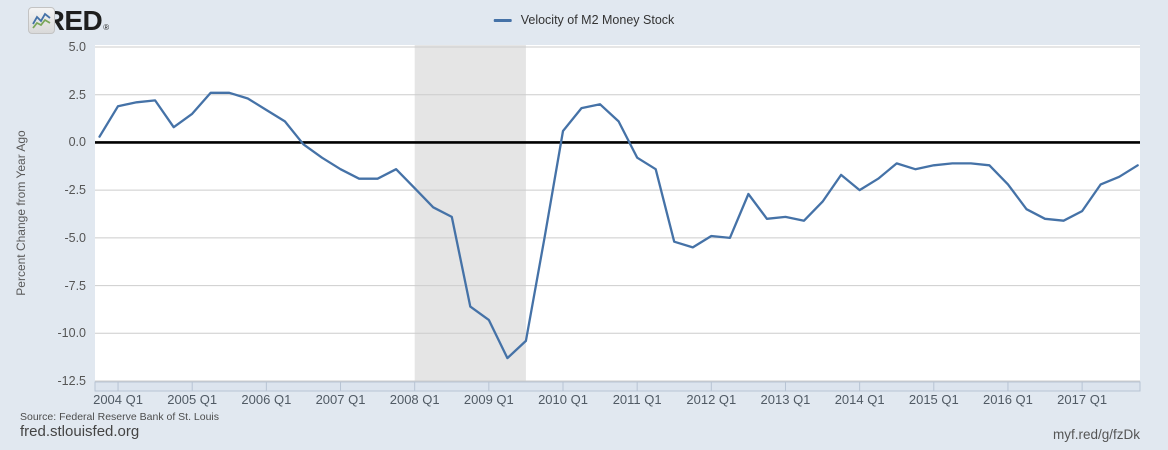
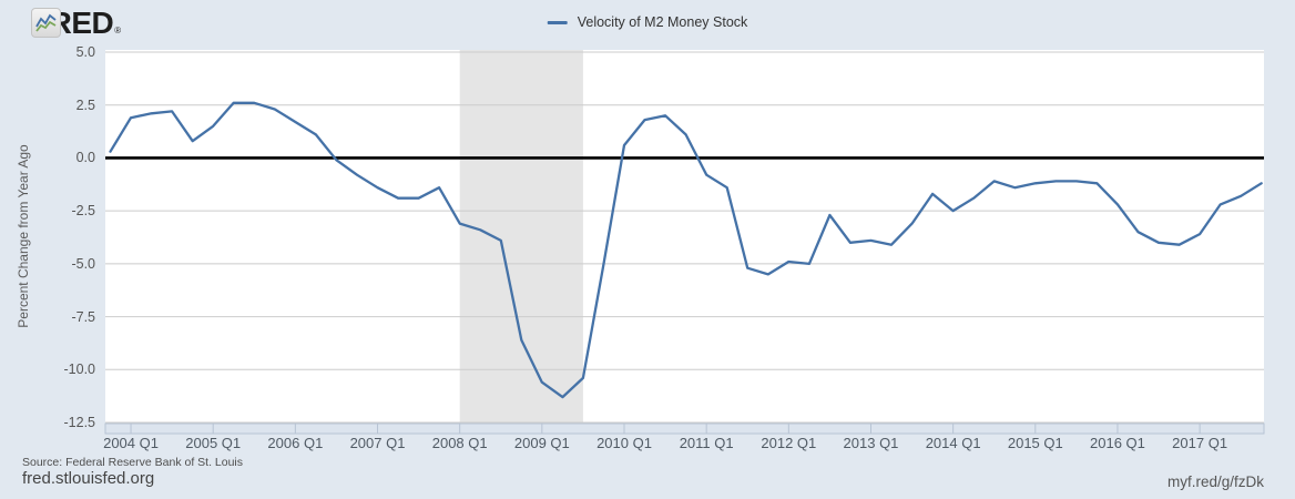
2008 Q1: -2.4 -> -3.1
2009 Q1: -9.3 -> -10.6
